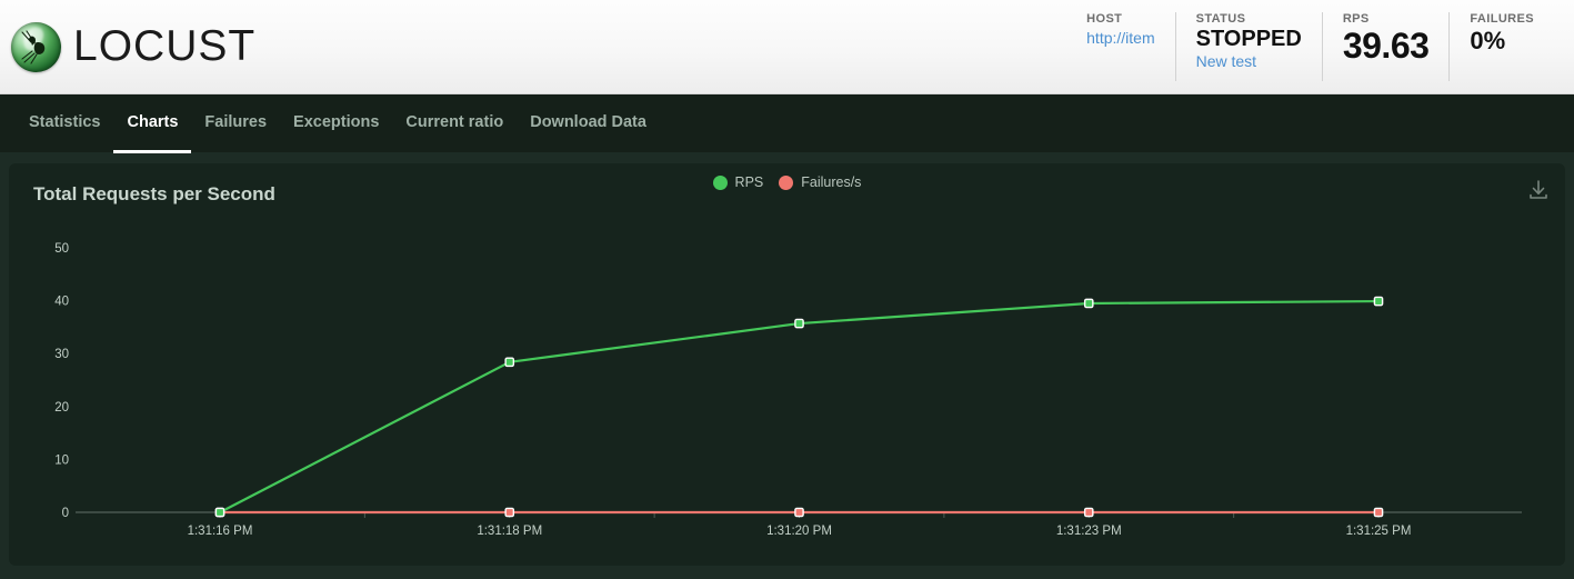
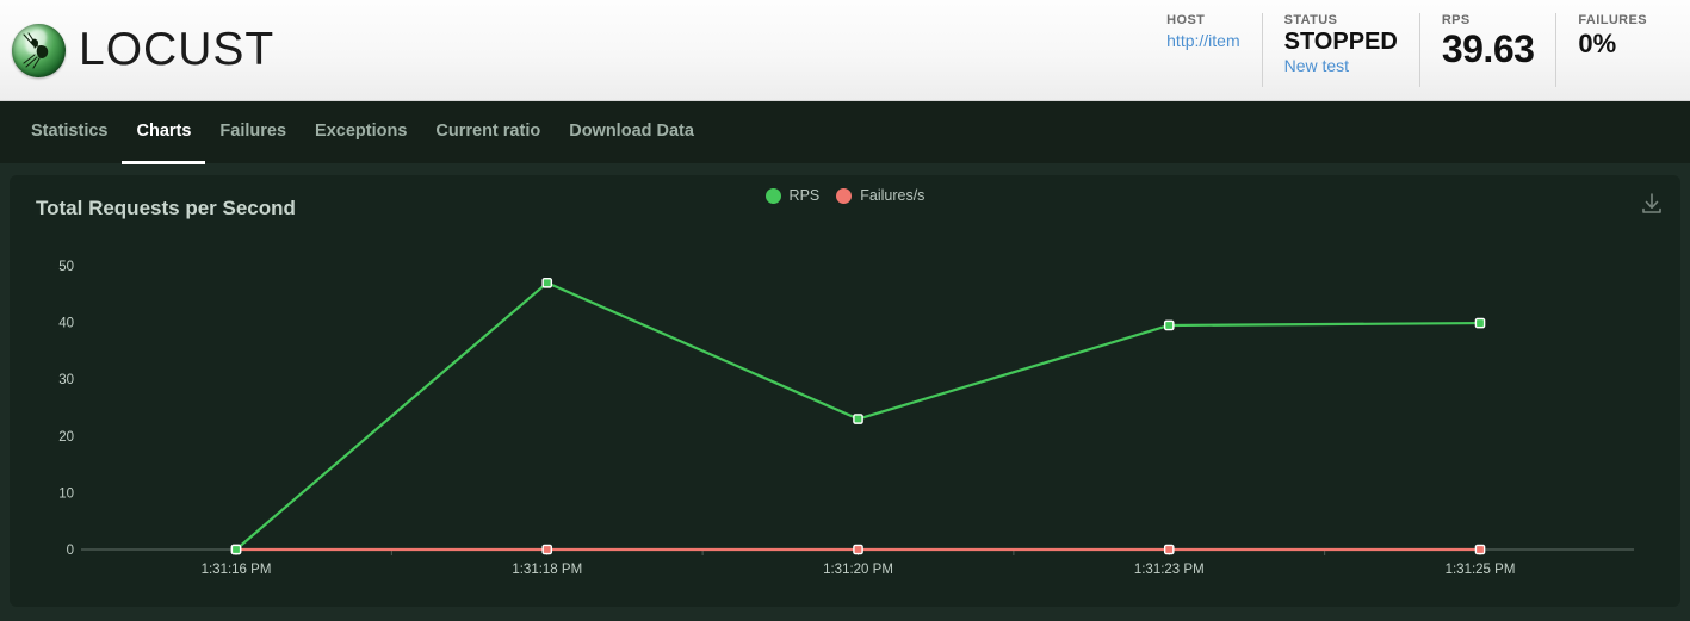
RPS/1:31:18 PM: 28 -> 47
RPS/1:31:20 PM: 36 -> 23
